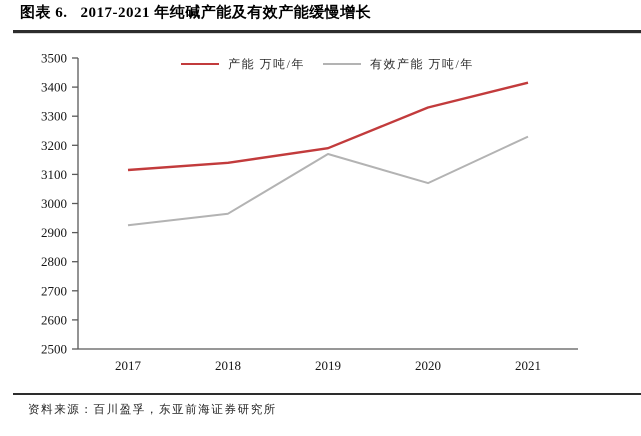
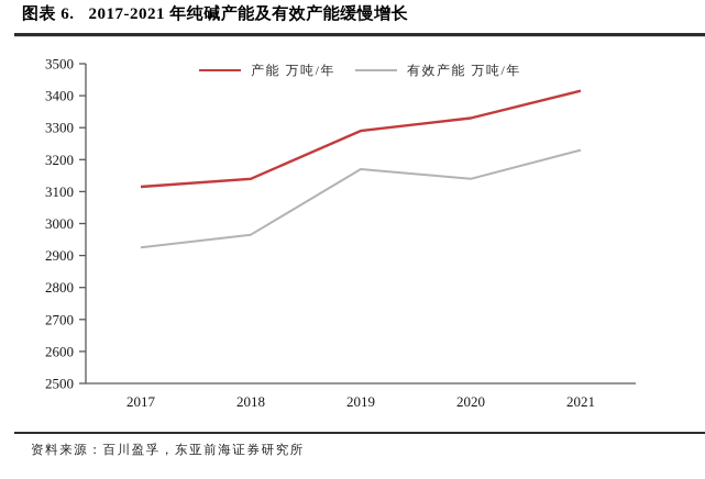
产能 万吨/年/2019: 3190 -> 3290
有效产能 万吨/年/2020: 3070 -> 3140
